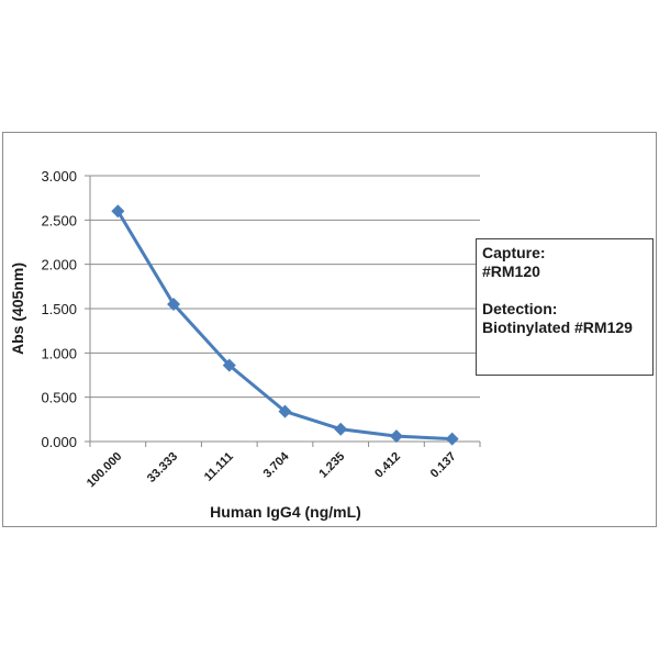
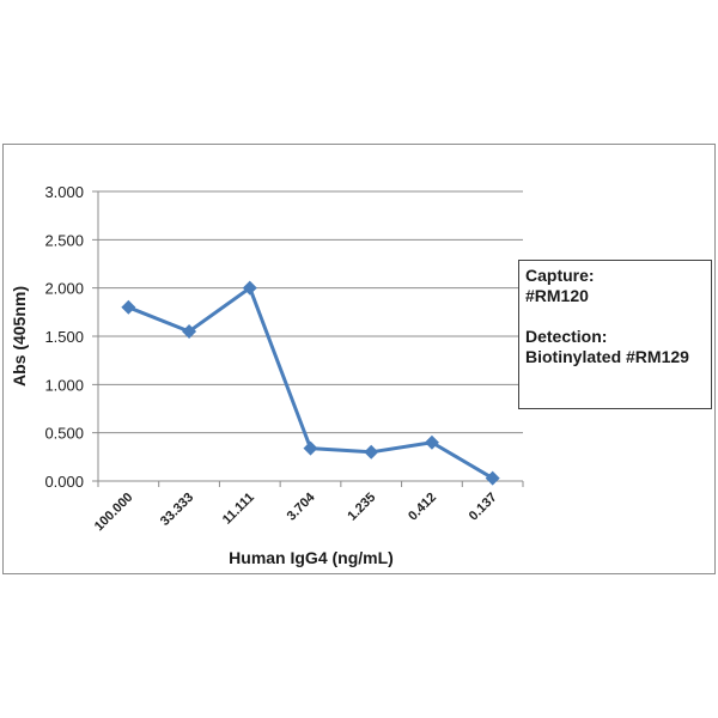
100.000: 2.6 -> 1.8
11.111: 0.9 -> 2.0
1.235: 0.1 -> 0.3
0.412: 0.1 -> 0.4
